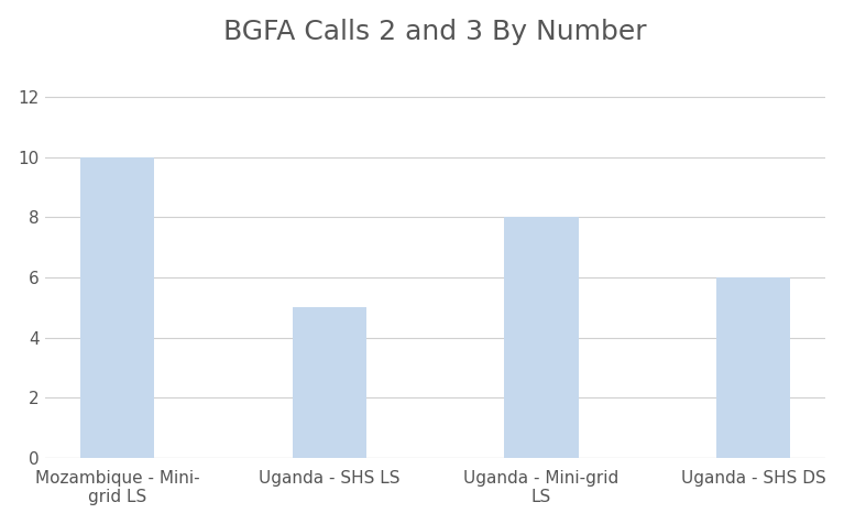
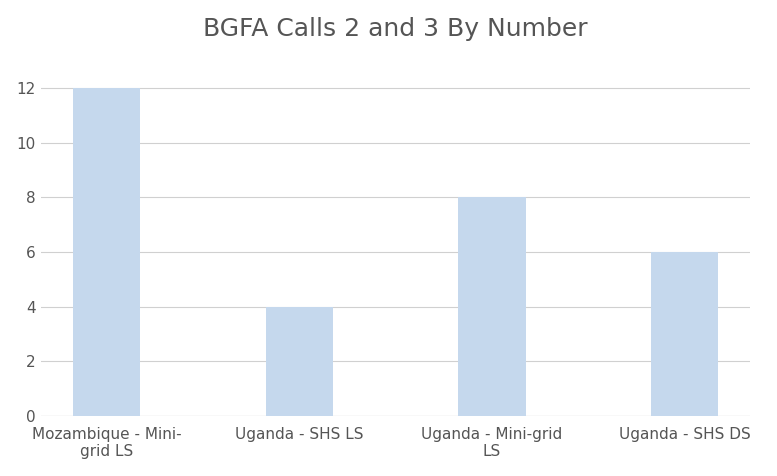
Mozambique - Mini- grid LS: 10 -> 12
Uganda - SHS LS: 5 -> 4
